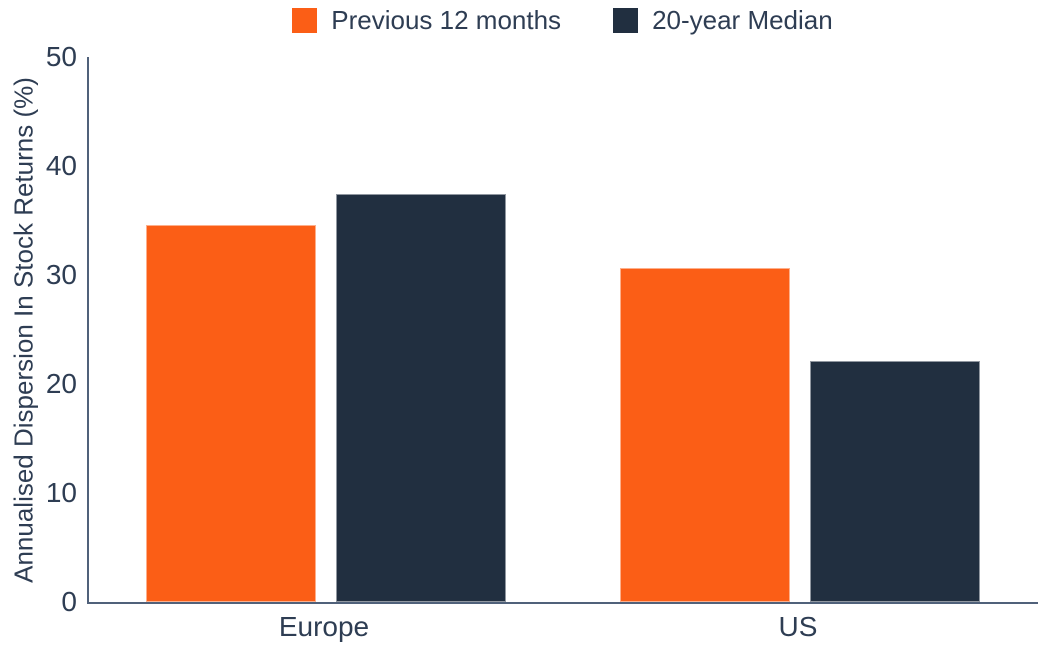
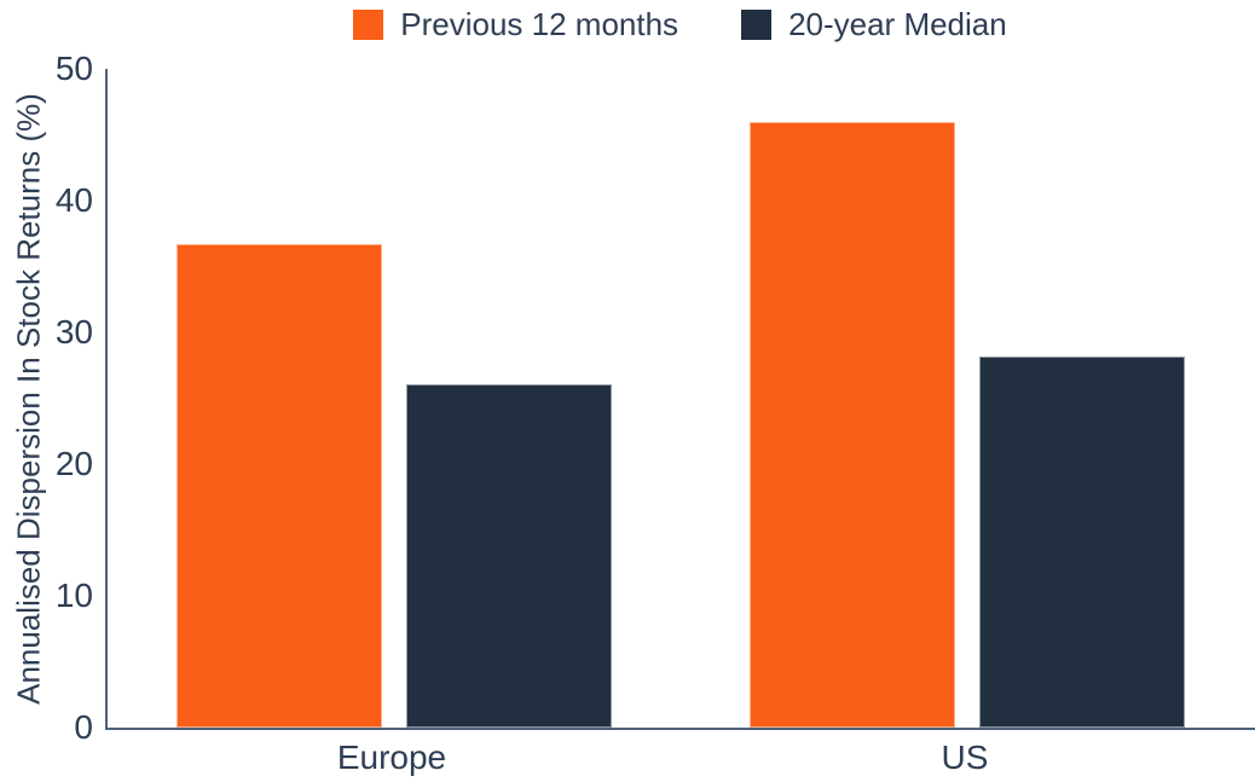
Previous 12 months/Europe: 34.6 -> 36.7
20-year Median/Europe: 37.4 -> 26.1
Previous 12 months/US: 30.6 -> 46.0
20-year Median/US: 22.1 -> 28.2
